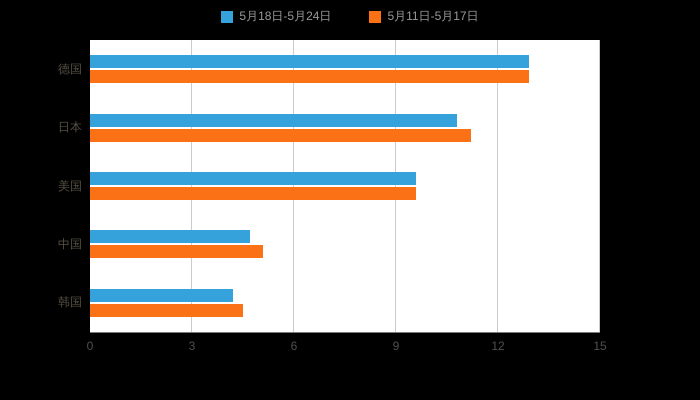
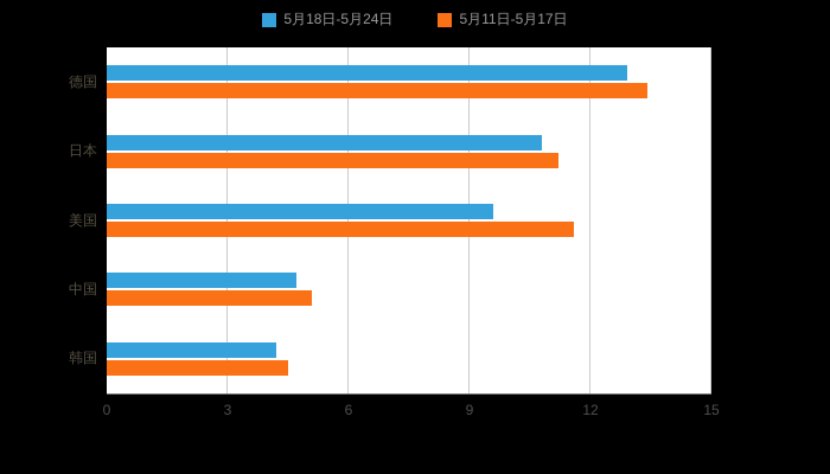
5月11日-5月17日/德国: 12.9 -> 13.4
5月11日-5月17日/美国: 9.6 -> 11.6
